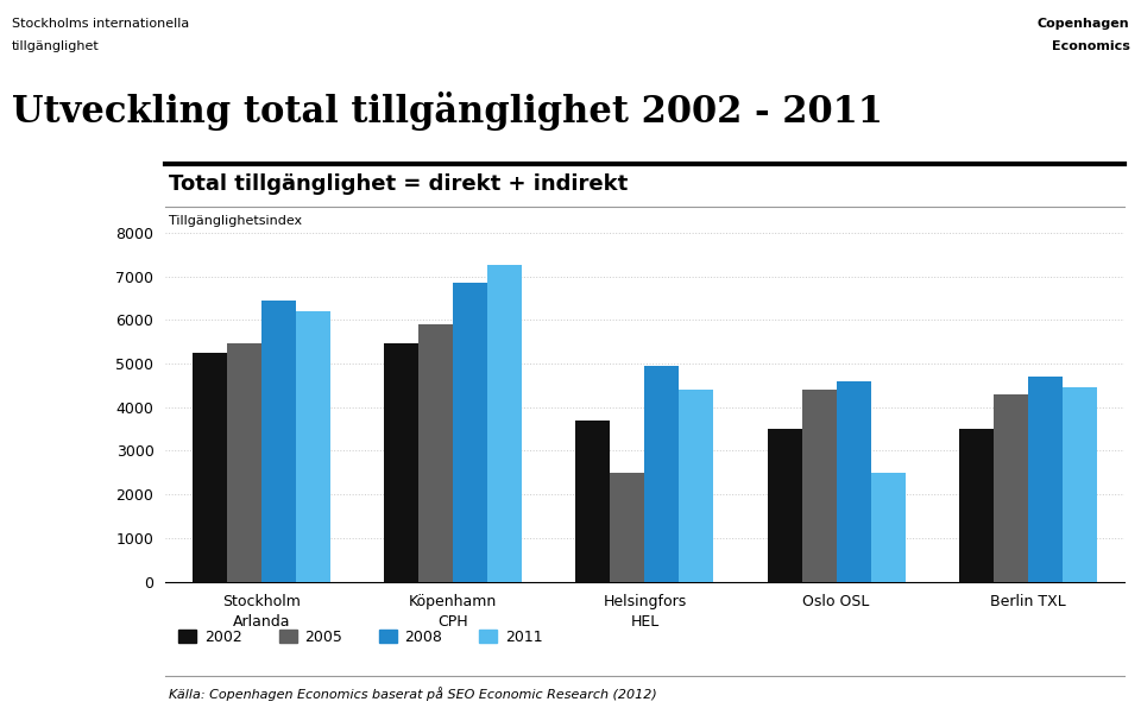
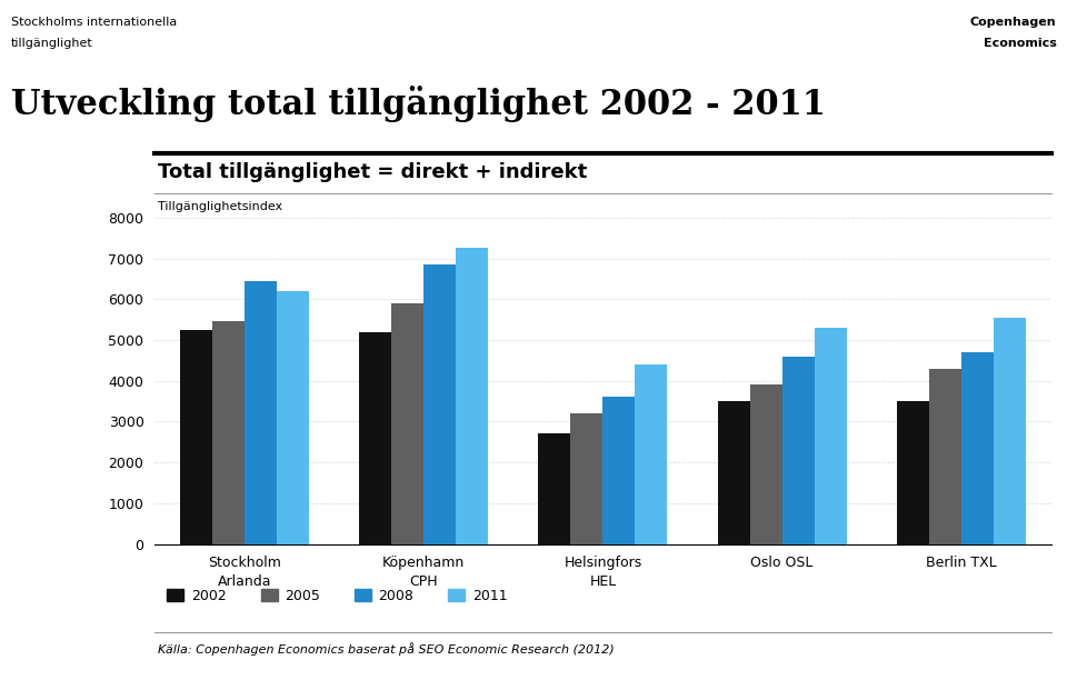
2002/Köpenhamn CPH: 5450 -> 5200
2002/Helsingfors HEL: 3700 -> 2700
2005/Helsingfors HEL: 2500 -> 3200
2008/Helsingfors HEL: 4950 -> 3600
2005/Oslo OSL: 4400 -> 3900
2011/Oslo OSL: 2500 -> 5300
2011/Berlin TXL: 4450 -> 5550
